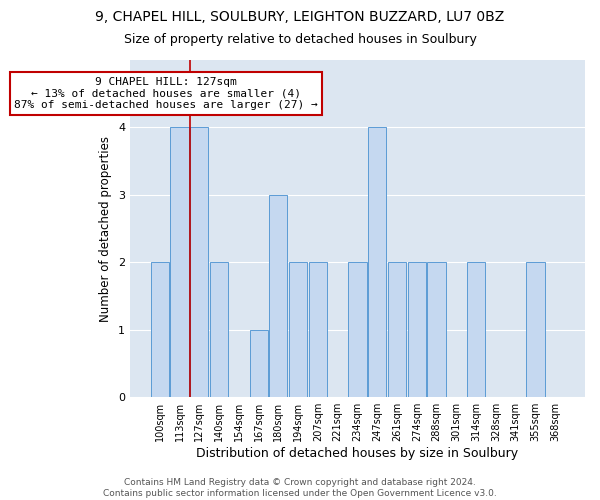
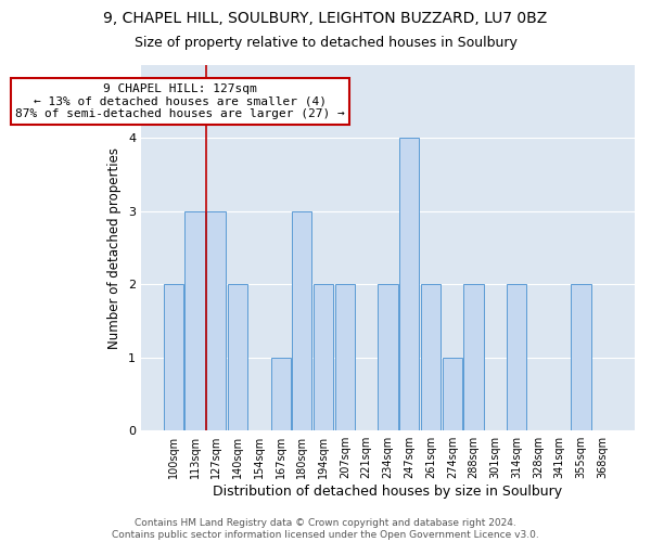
113sqm: 4 -> 3
127sqm: 4 -> 3
274sqm: 2 -> 1
